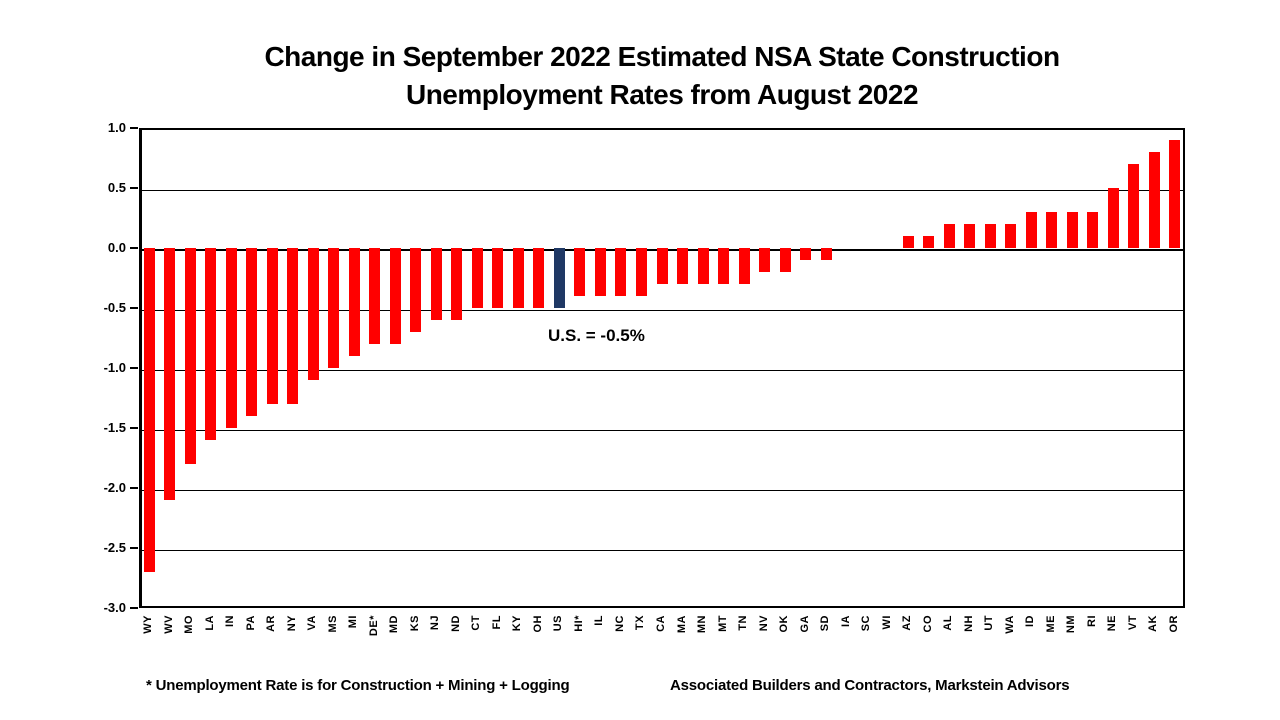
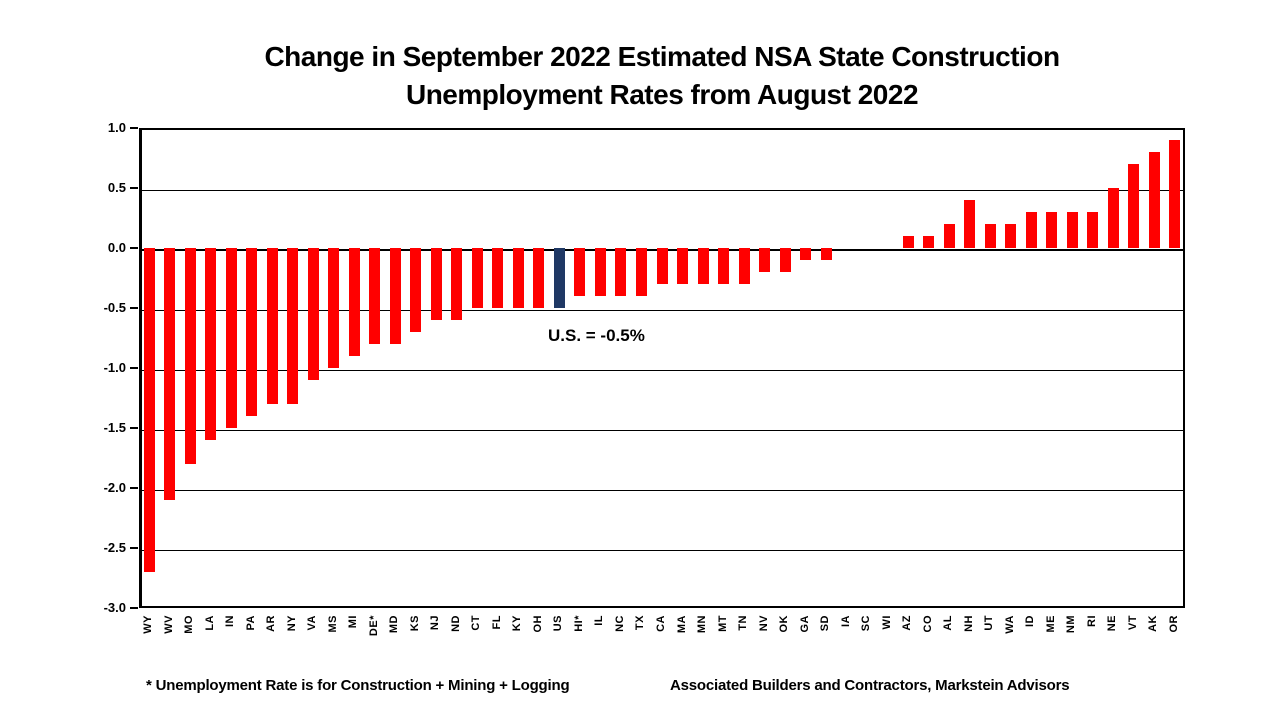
NH: 0.2 -> 0.4
